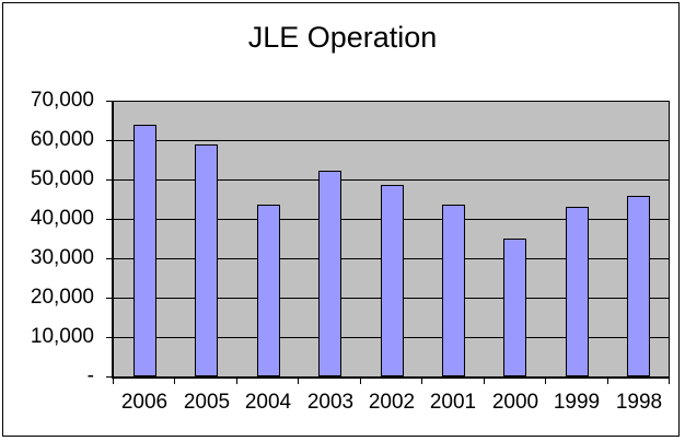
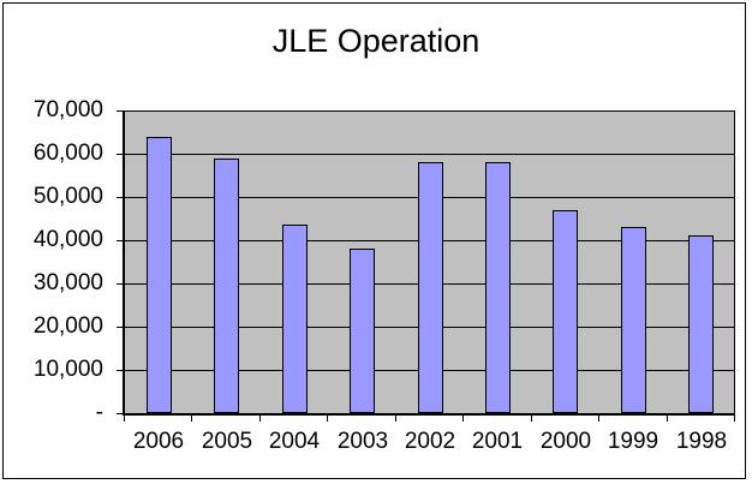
2003: 52000 -> 38000
2002: 49000 -> 58000
2001: 44000 -> 58000
2000: 35000 -> 47000
1998: 46000 -> 41000
